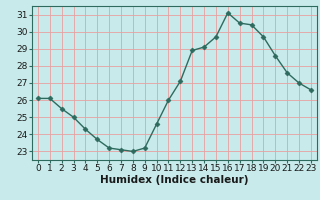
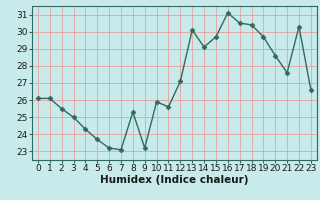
8: 23.0 -> 25.3
10: 24.6 -> 25.9
11: 26.0 -> 25.6
13: 28.9 -> 30.1
22: 27.0 -> 30.3
